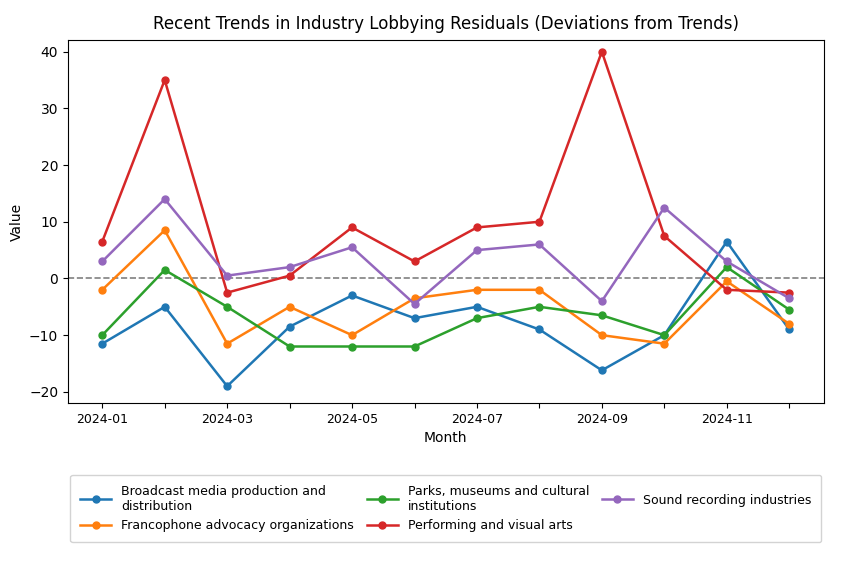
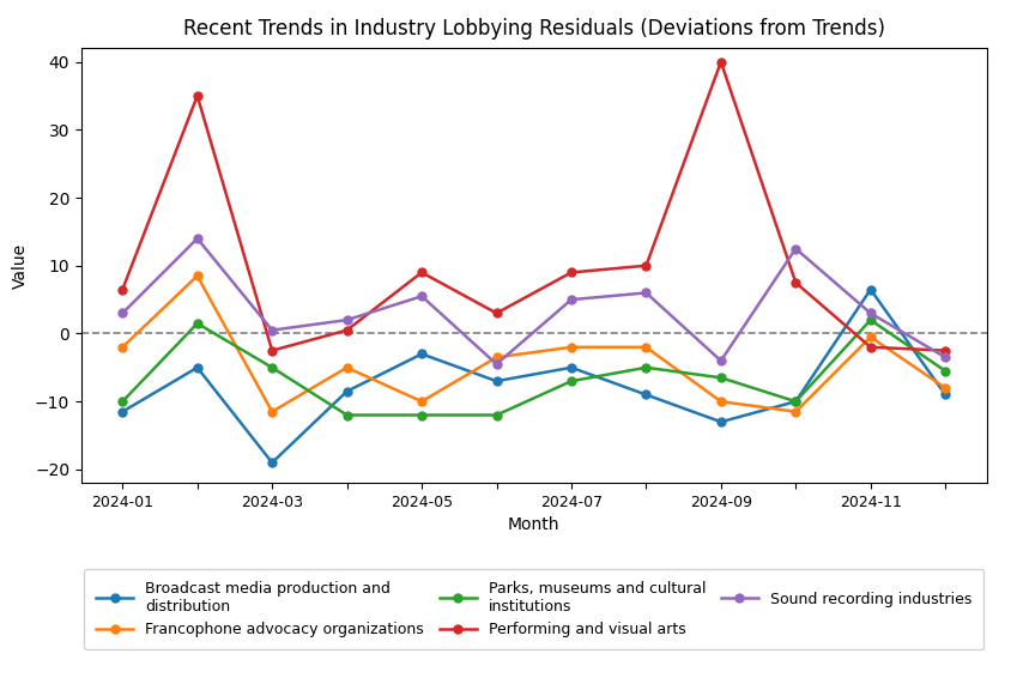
Broadcast media production and distribution/2024-09: -16.2 -> -13.0
